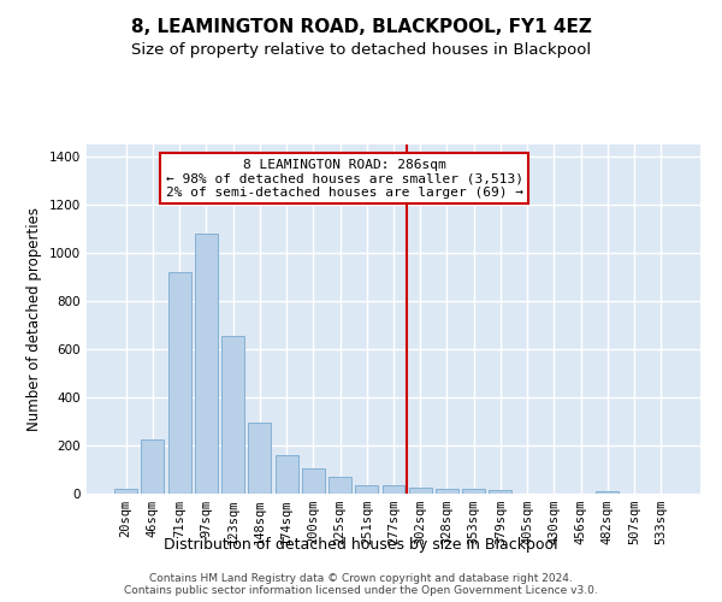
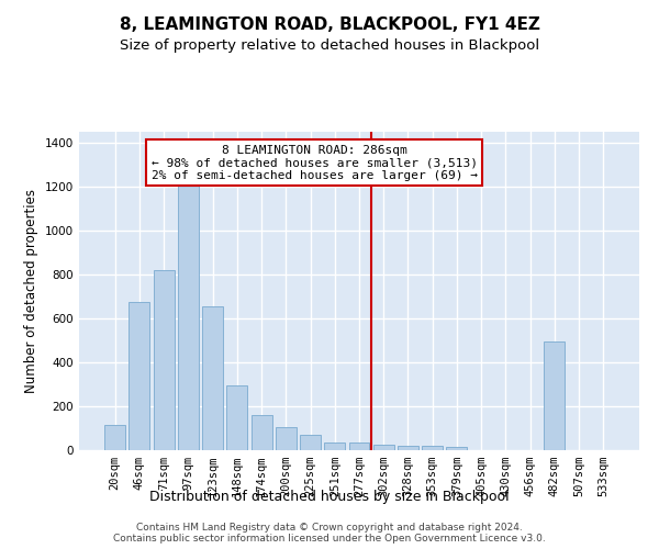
20sqm: 20 -> 115
46sqm: 225 -> 675
71sqm: 920 -> 820
97sqm: 1080 -> 1215
482sqm: 10 -> 495
